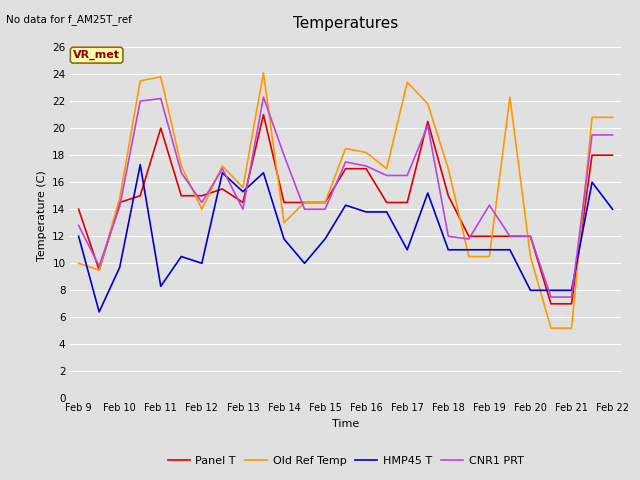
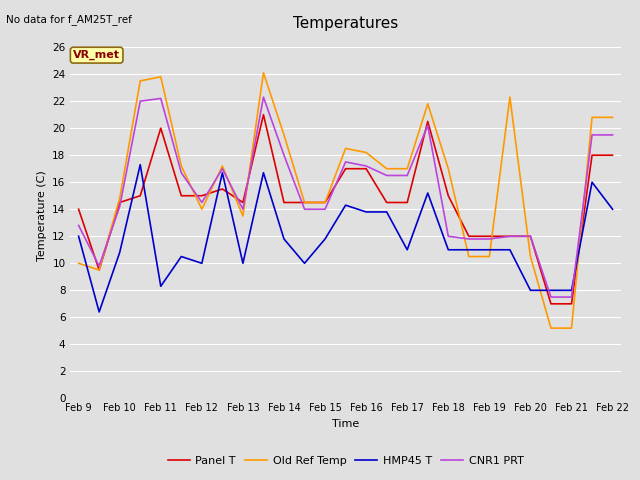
HMP45 T/Feb 10: 9.7 -> 10.8
Old Ref Temp/Feb 13: 15.6 -> 13.5
HMP45 T/Feb 13: 15.3 -> 10.0
Old Ref Temp/Feb 14: 13.0 -> 19.5
Old Ref Temp/Feb 17: 23.4 -> 17.0
CNR1 PRT/Feb 19: 14.3 -> 11.8
